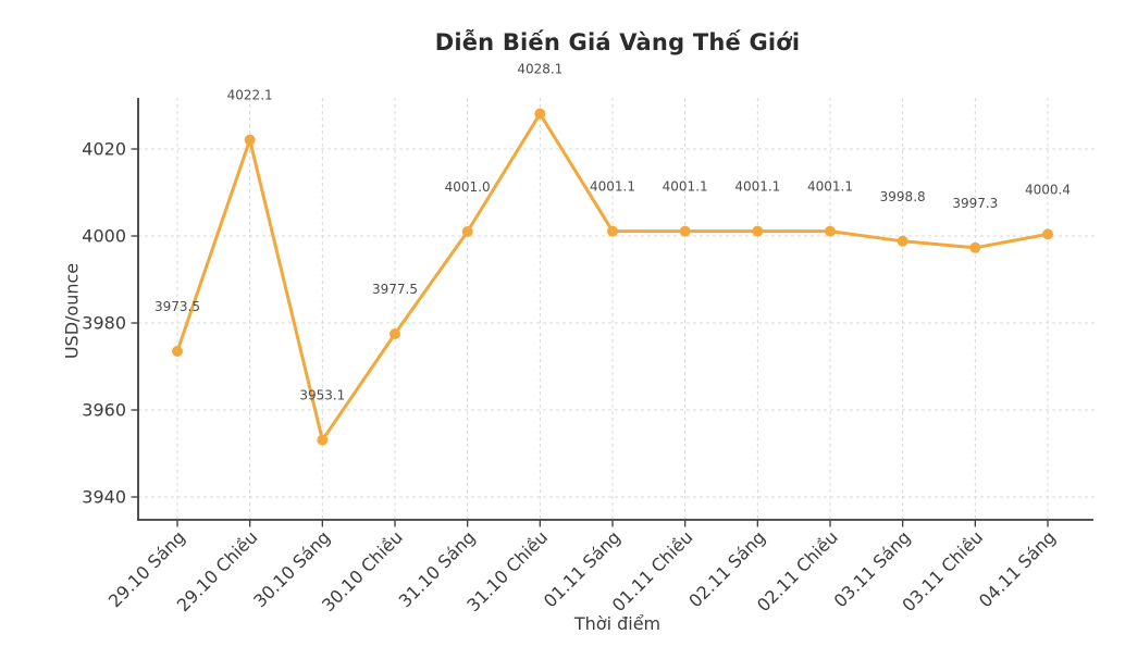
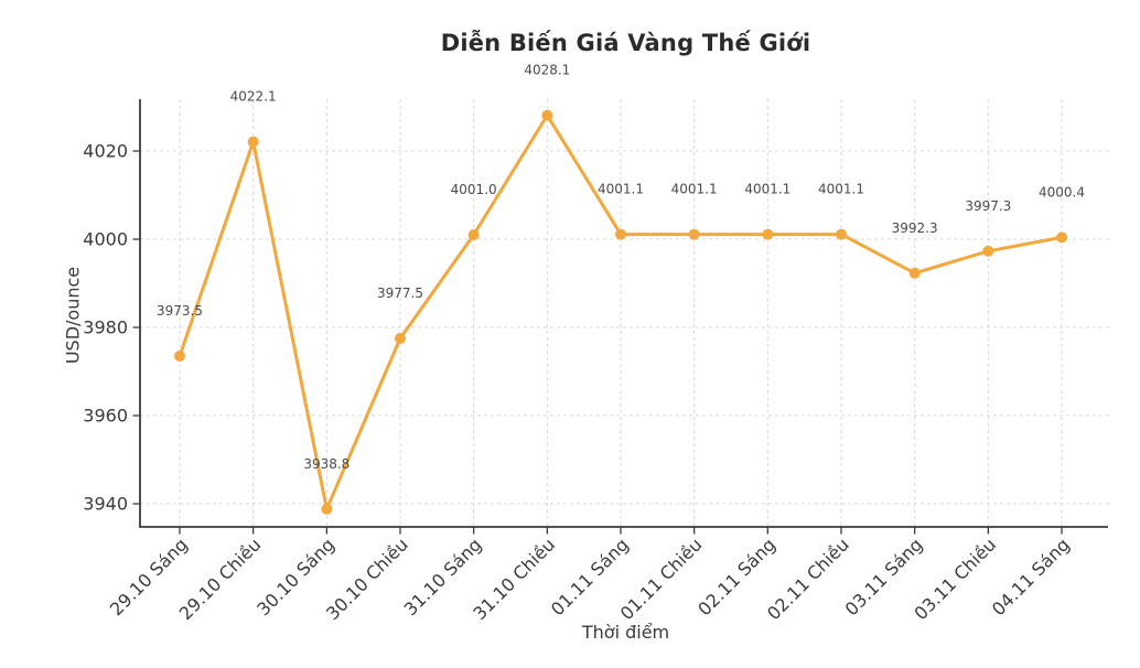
30.10 Sáng: 3953.1 -> 3938.8
03.11 Sáng: 3998.8 -> 3992.3
